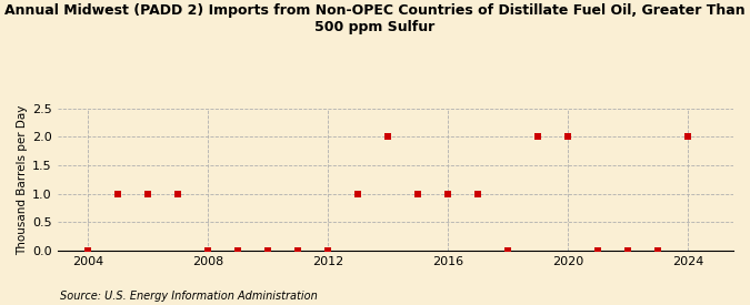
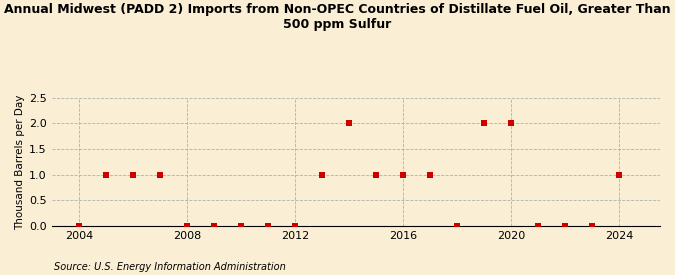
2024: 2 -> 1
